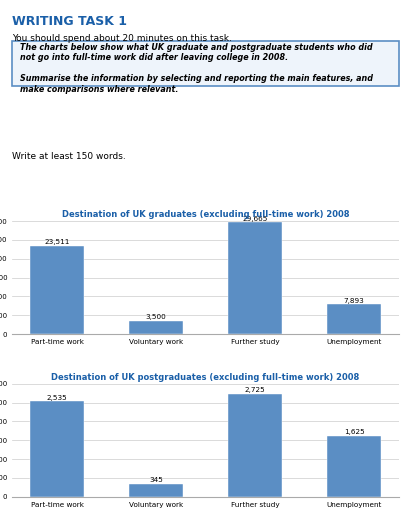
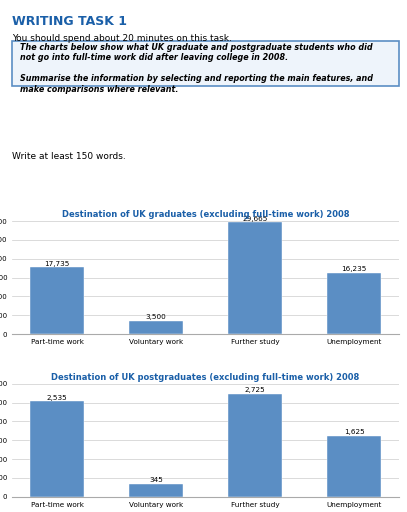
Destination of UK graduates (excluding full-time work) 2008/Part-time work: 23,511 -> 17,735
Destination of UK graduates (excluding full-time work) 2008/Unemployment: 7,893 -> 16,235
